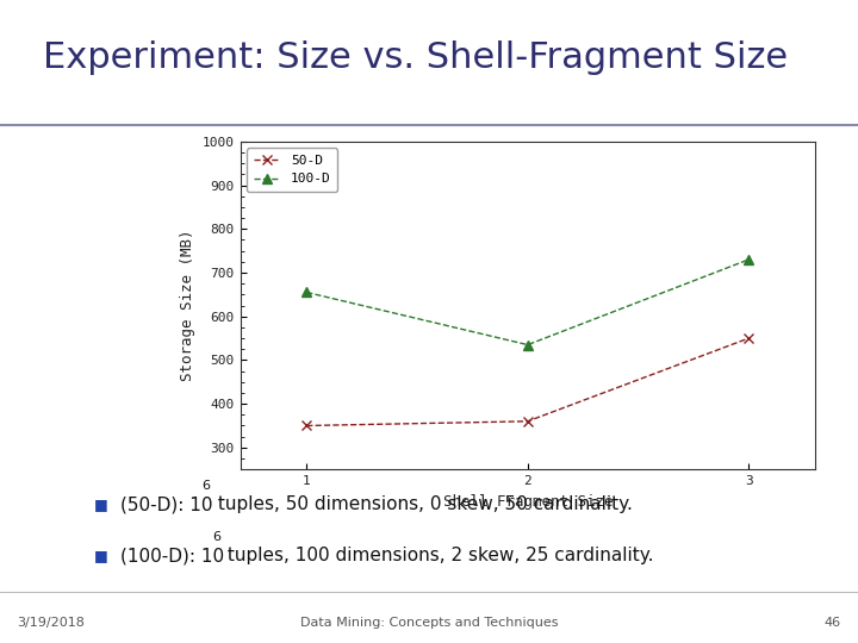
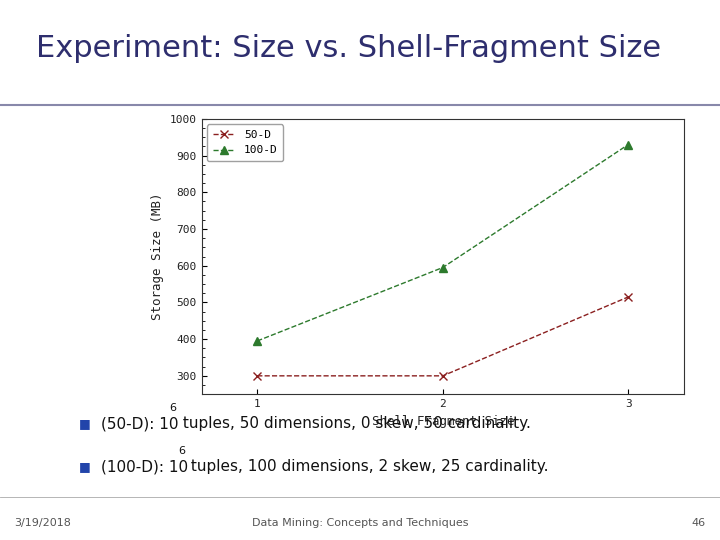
50-D/1: 350 -> 300
100-D/1: 655 -> 395
50-D/2: 360 -> 300
100-D/2: 535 -> 595
50-D/3: 550 -> 515
100-D/3: 730 -> 930
